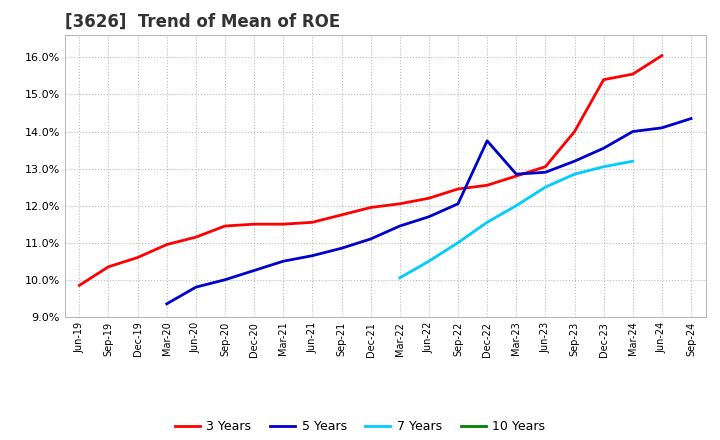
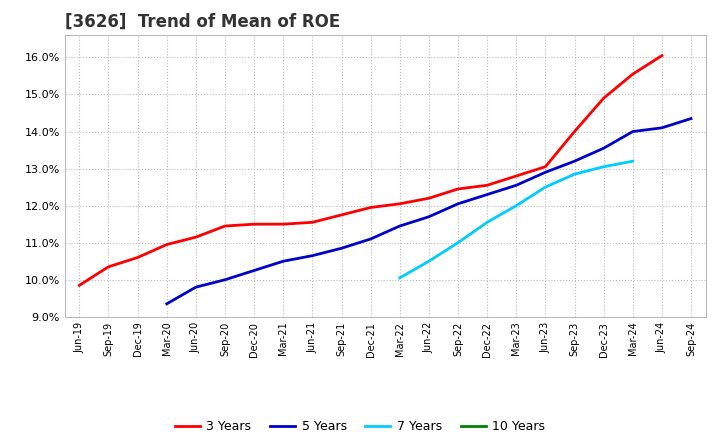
5 Years/Dec-22: 13.75% -> 12.30%
5 Years/Mar-23: 12.85% -> 12.55%
3 Years/Dec-23: 15.40% -> 14.90%
